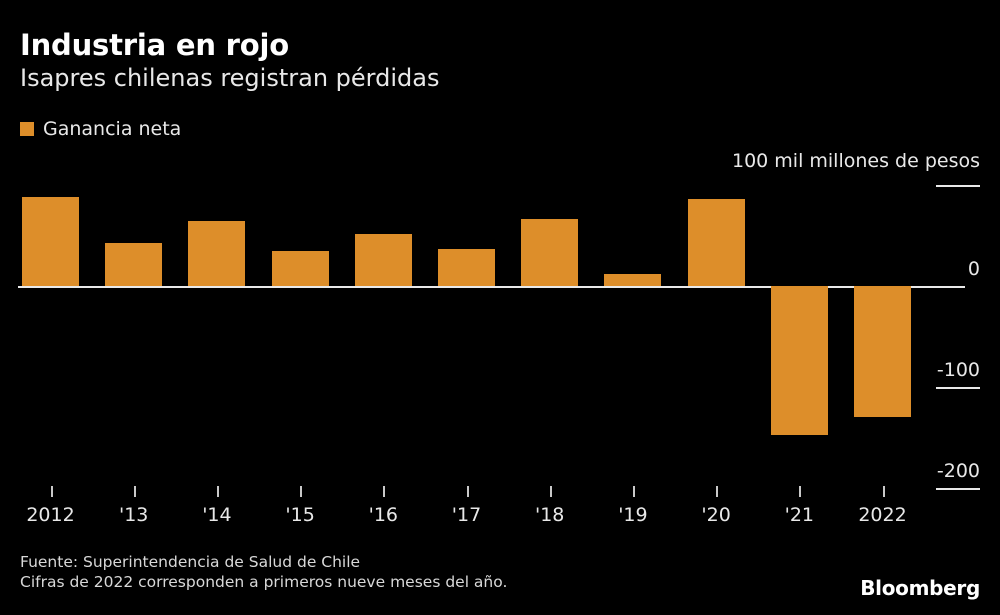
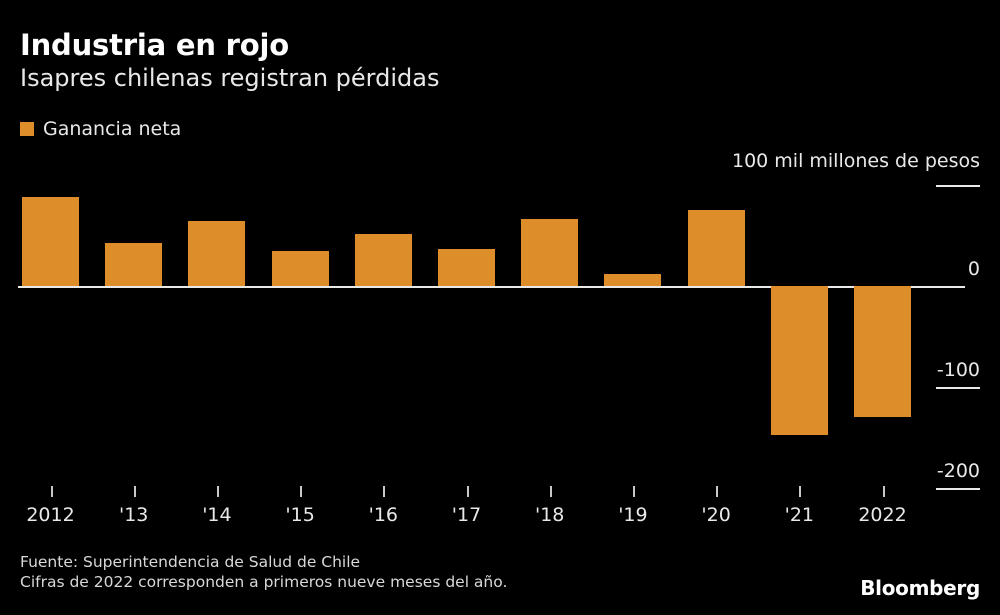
'20: 86 -> 75
